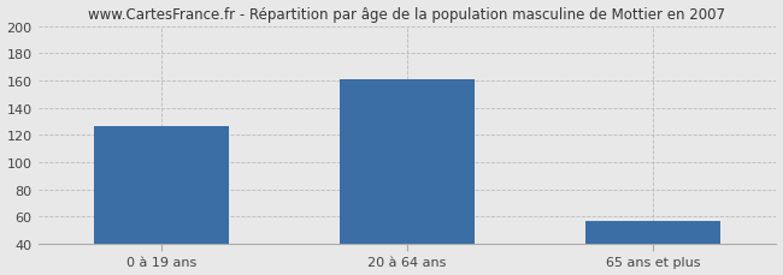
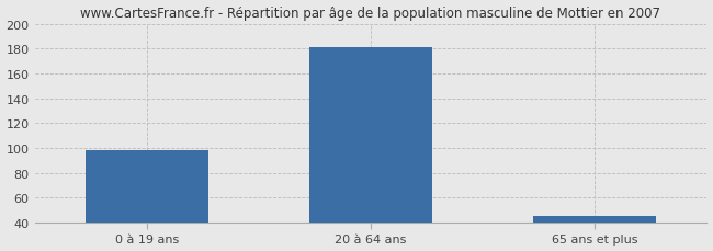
0 à 19 ans: 126 -> 98
20 à 64 ans: 161 -> 181
65 ans et plus: 57 -> 45
